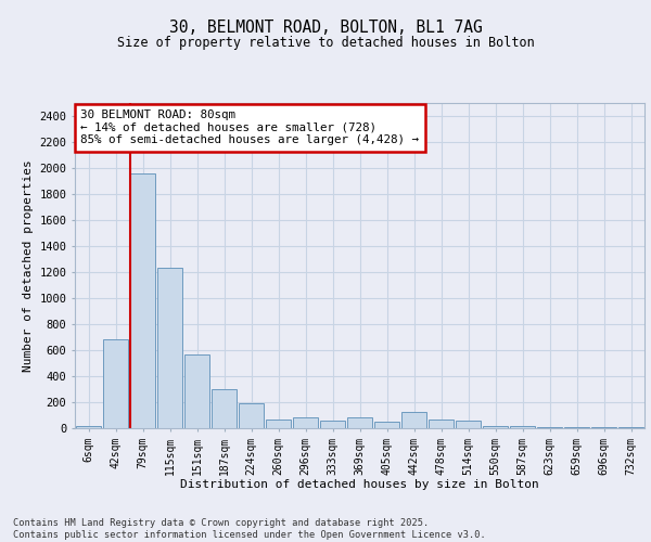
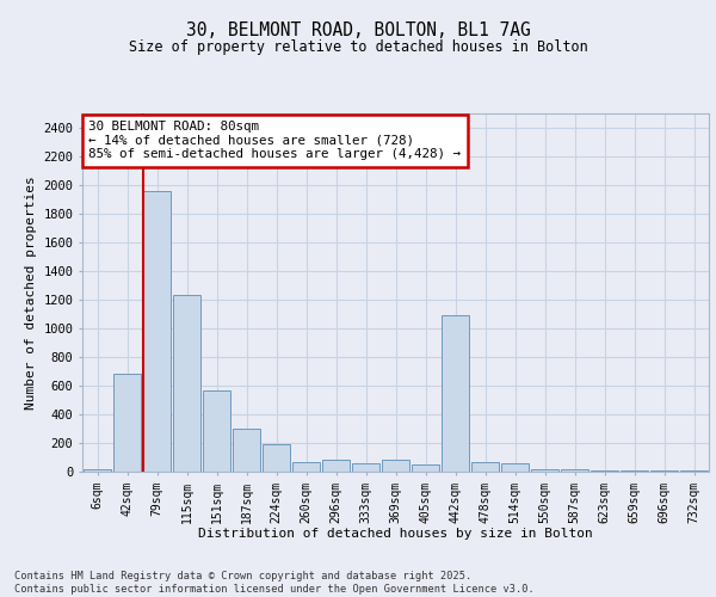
442sqm: 120 -> 1090
